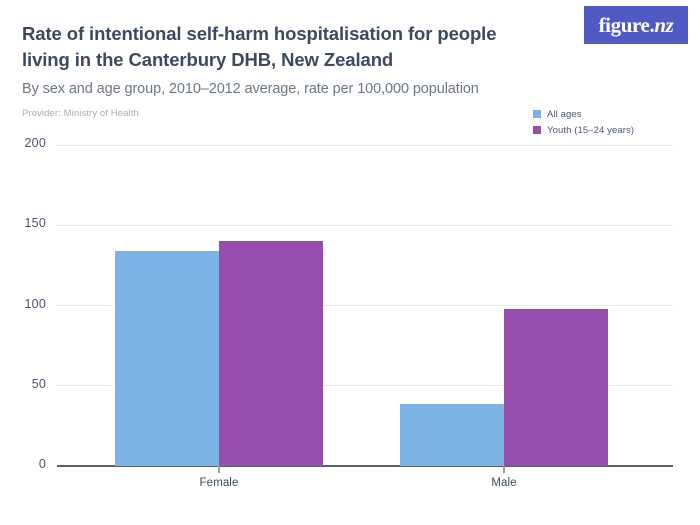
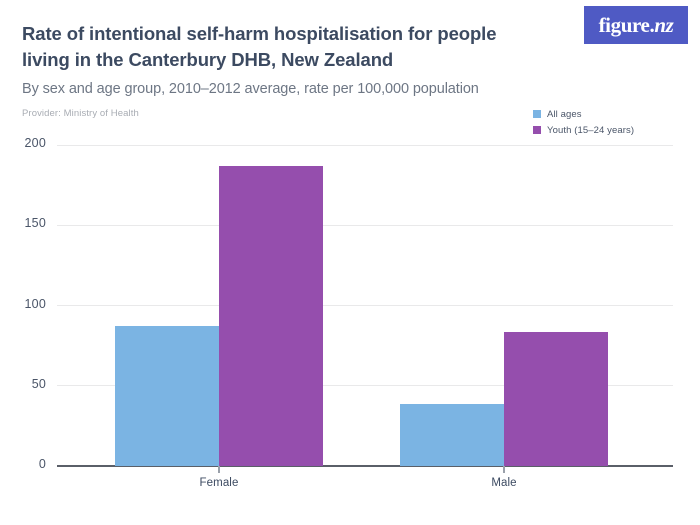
All ages/Female: 134 -> 87
Youth (15–24 years)/Female: 140 -> 187
Youth (15–24 years)/Male: 98 -> 84
